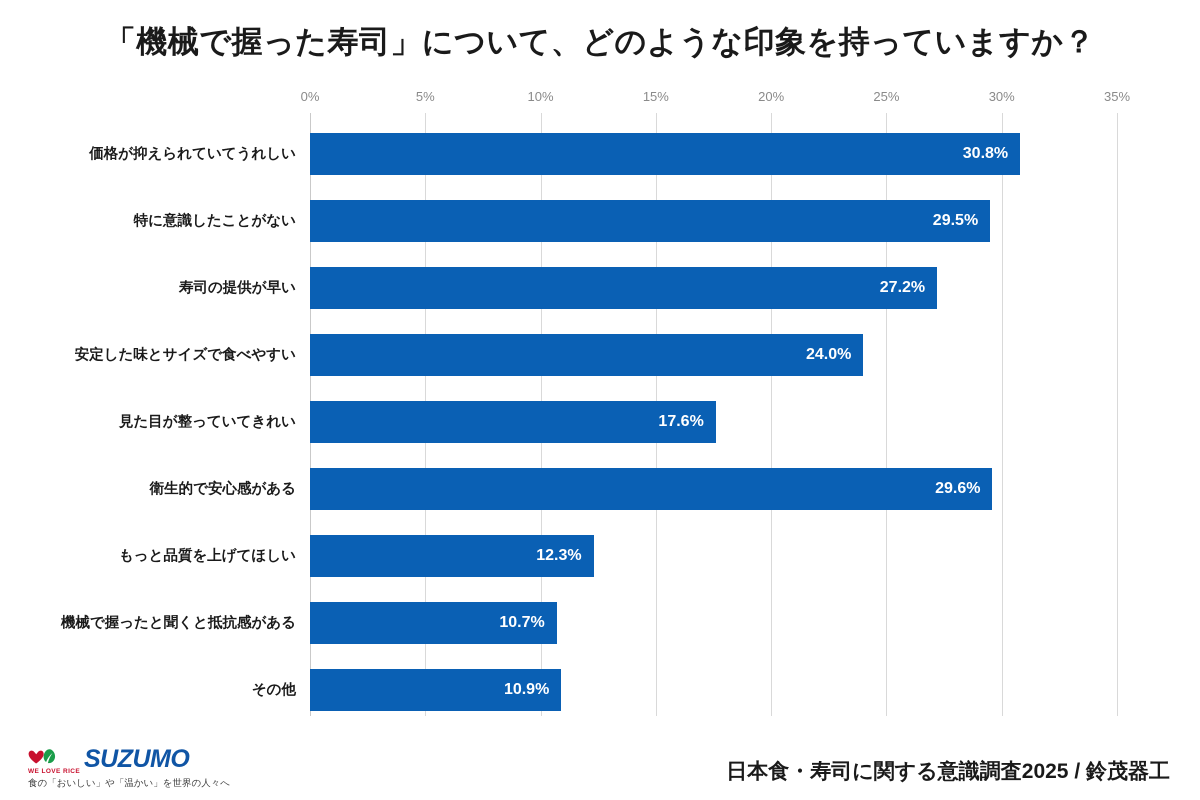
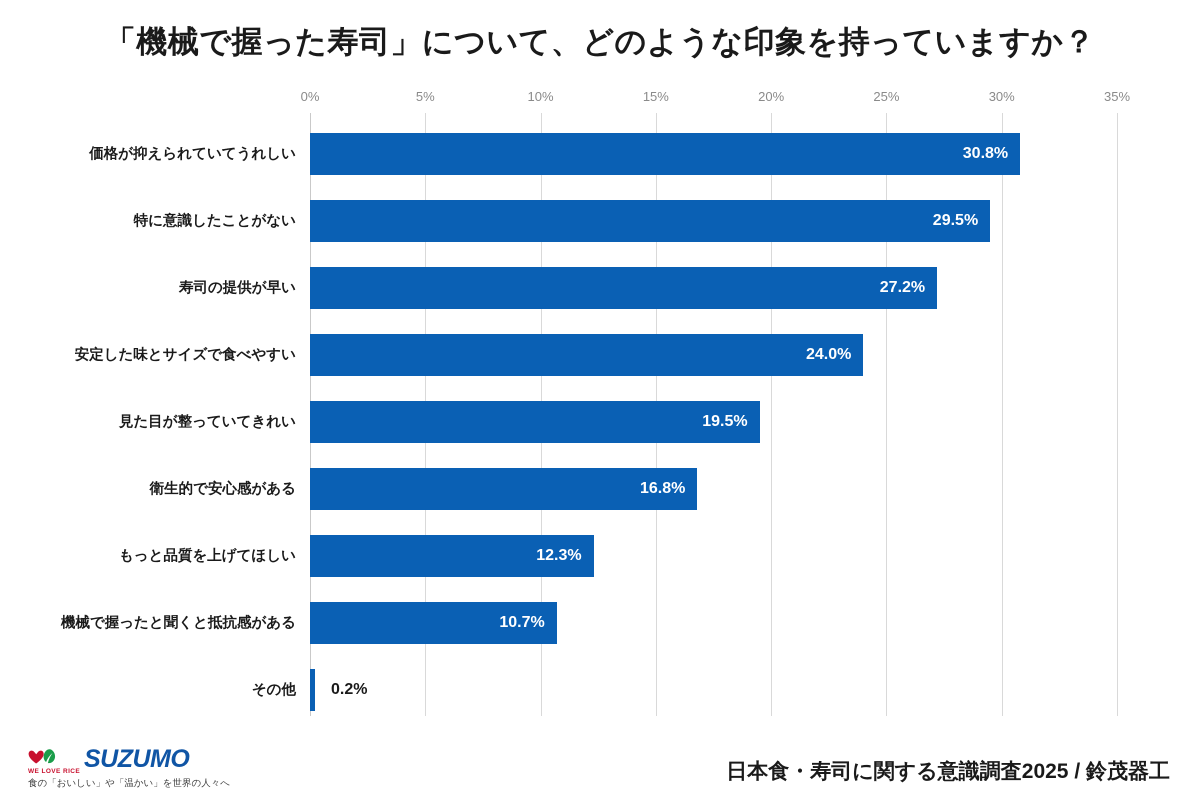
見た目が整っていてきれい: 17.6% -> 19.5%
衛生的で安心感がある: 29.6% -> 16.8%
その他: 10.9% -> 0.2%
